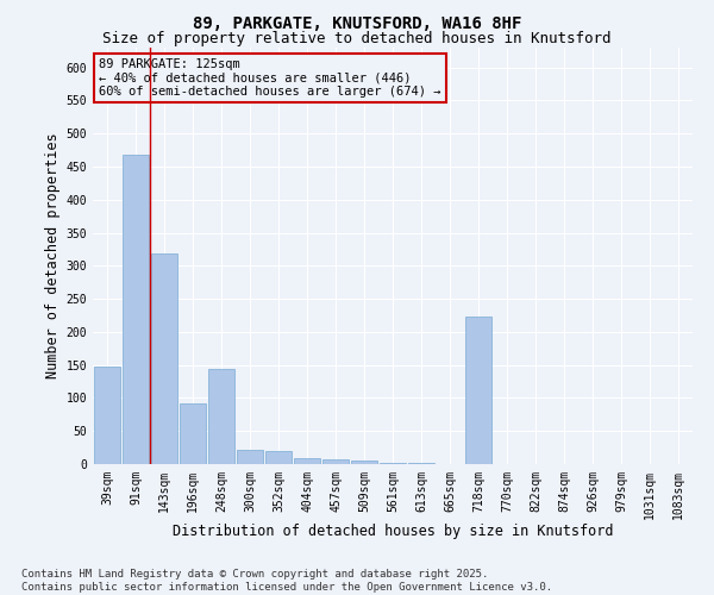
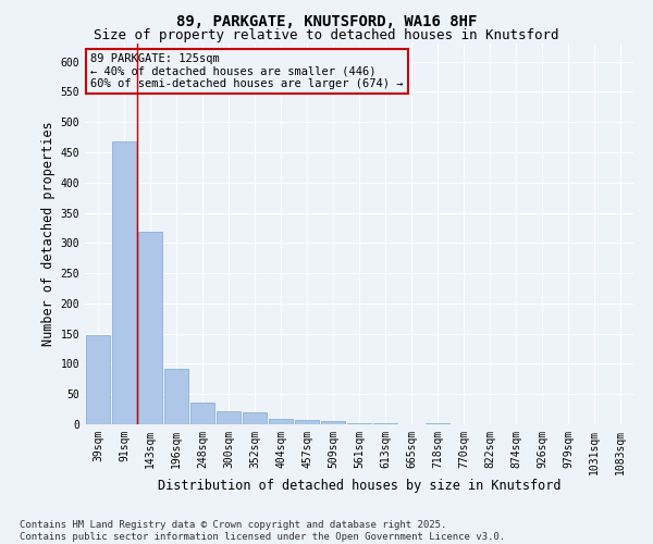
248sqm: 144 -> 36
718sqm: 224 -> 1
